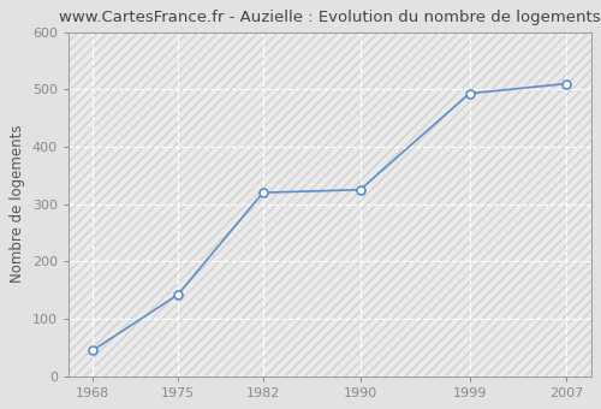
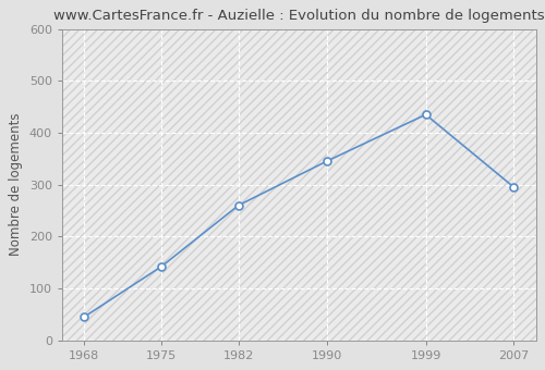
1982: 320 -> 260
1990: 325 -> 345
1999: 493 -> 435
2007: 510 -> 295
